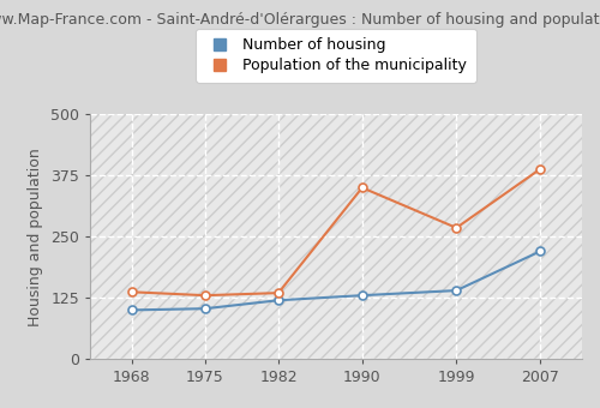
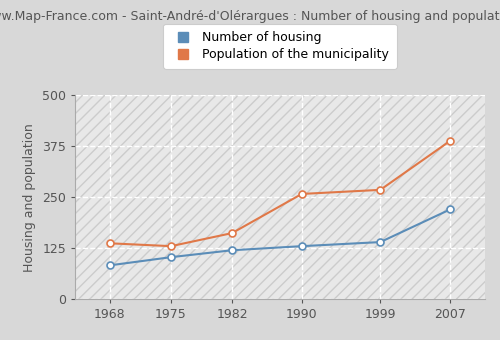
Number of housing/1968: 100 -> 83
Population of the municipality/1982: 135 -> 162
Population of the municipality/1990: 350 -> 258
